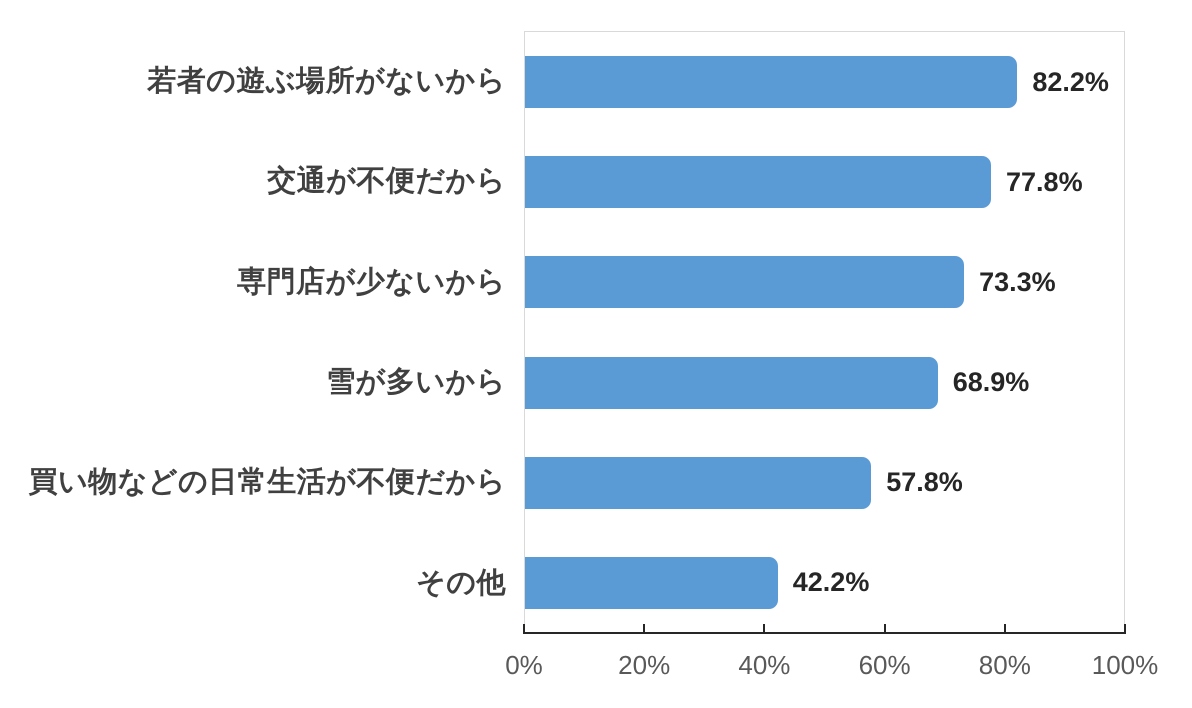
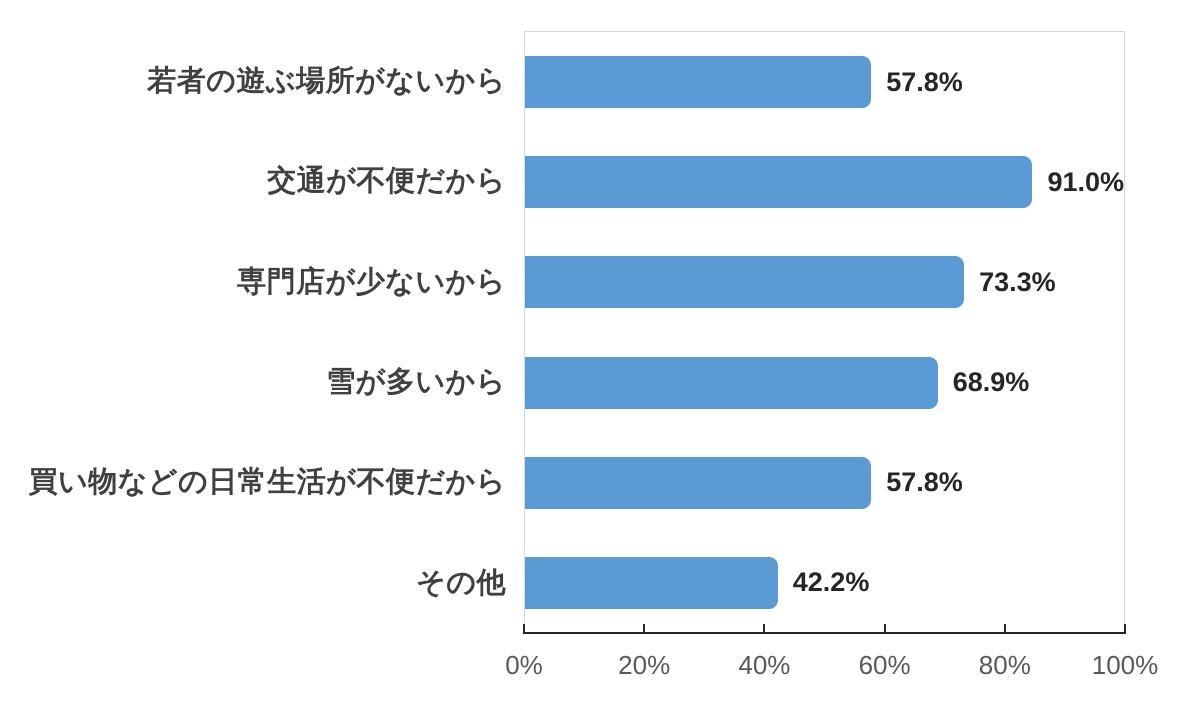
若者の遊ぶ場所がないから: 82.2% -> 57.8%
交通が不便だから: 77.8% -> 91.0%
